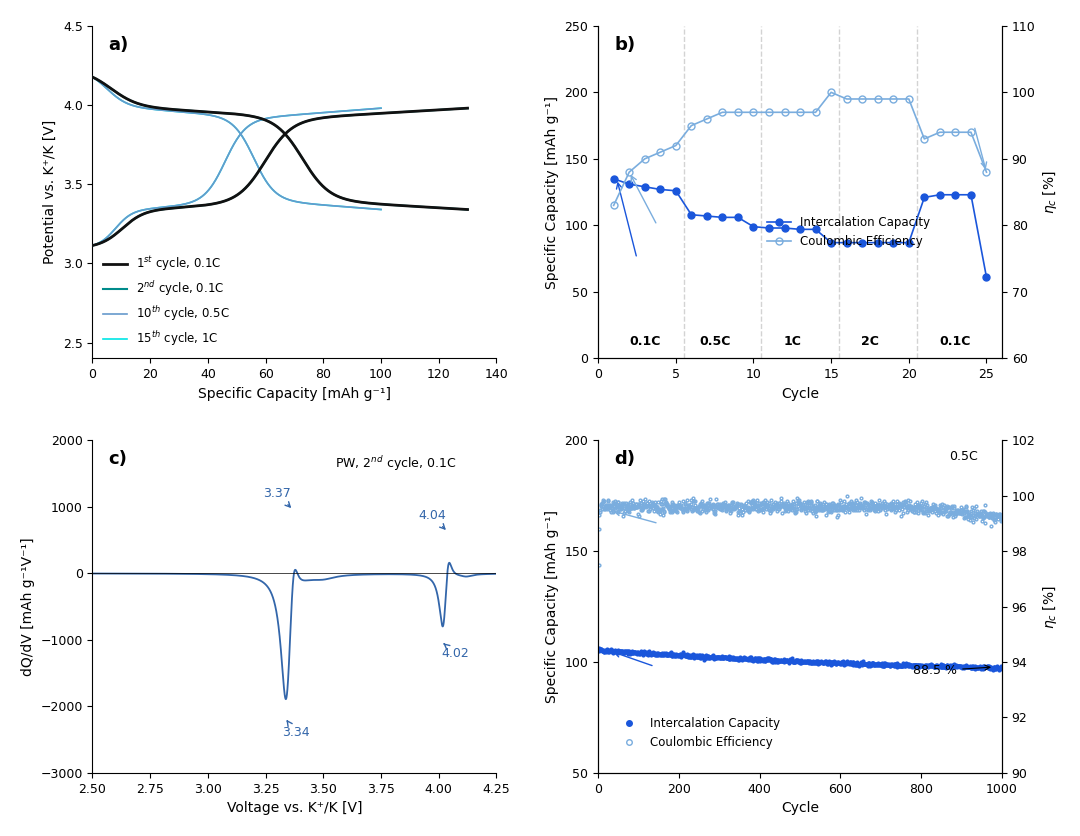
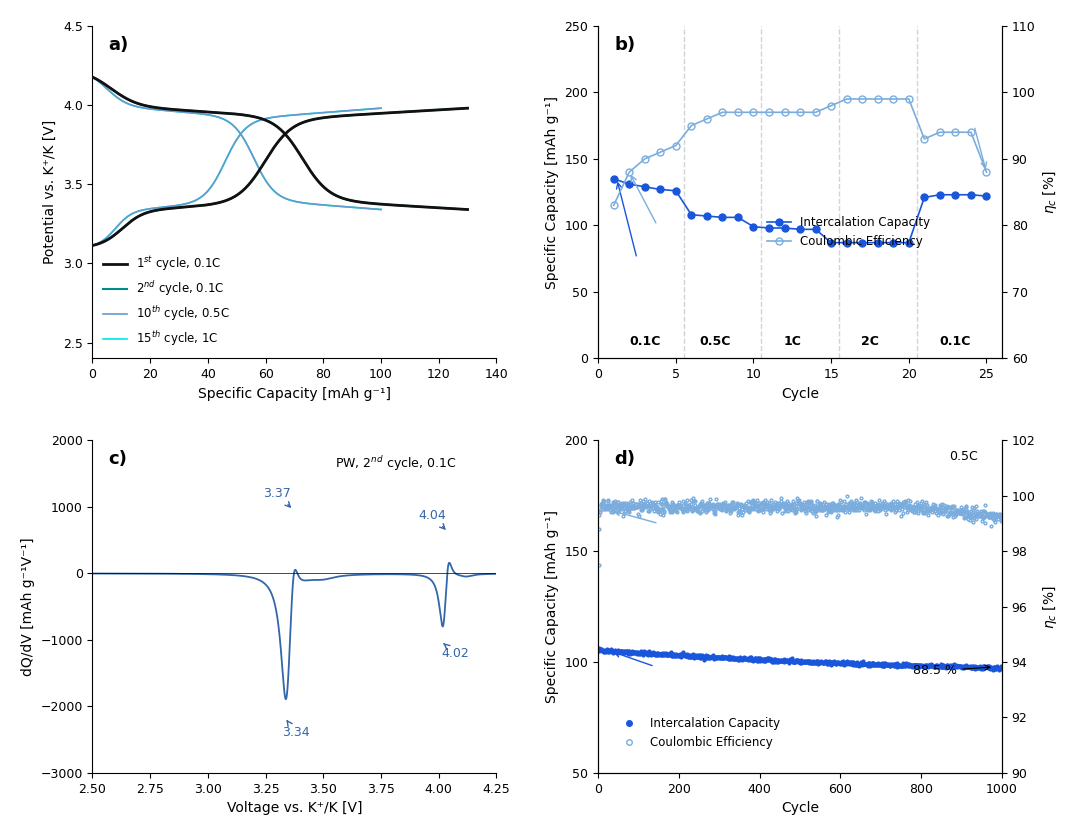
Coulombic Efficiency/15: 100 -> 98
Intercalation Capacity/25: 61 -> 122
